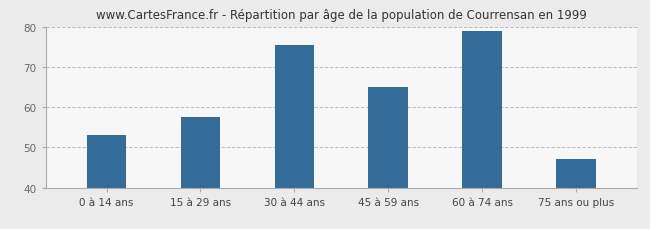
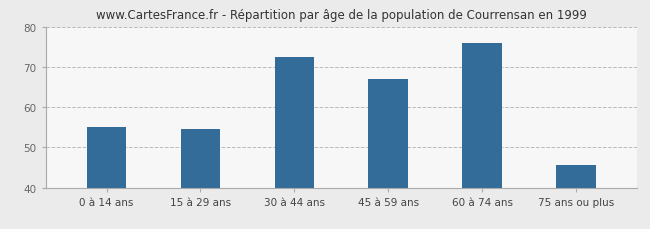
0 à 14 ans: 53.0 -> 55.0
15 à 29 ans: 57.5 -> 54.5
30 à 44 ans: 75.5 -> 72.5
45 à 59 ans: 65.0 -> 67.0
60 à 74 ans: 79.0 -> 76.0
75 ans ou plus: 47.0 -> 45.5
